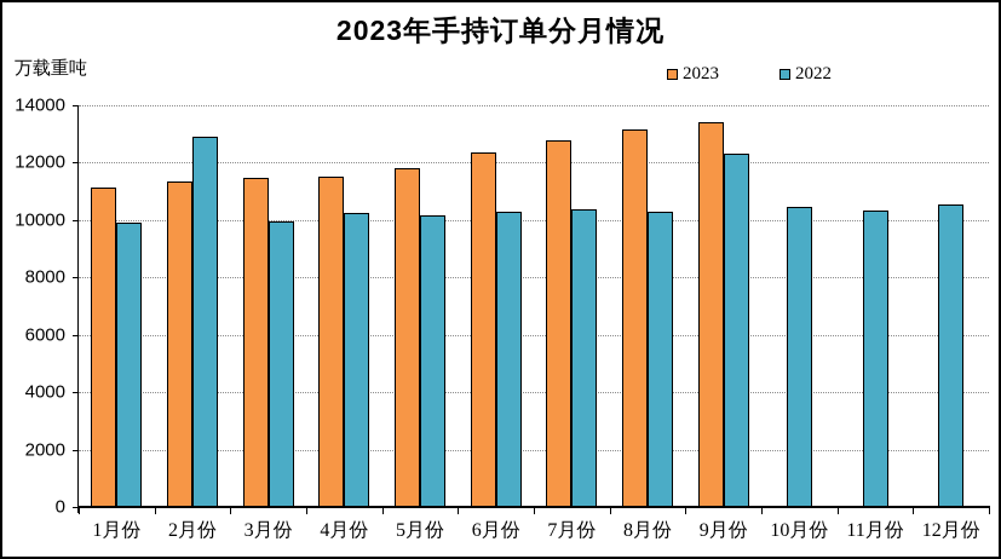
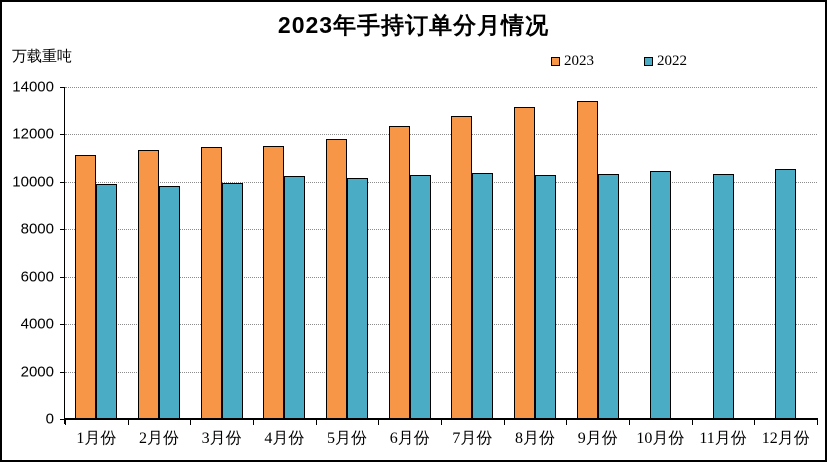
2022/2月份: 12900 -> 9800
2022/9月份: 12300 -> 10300
